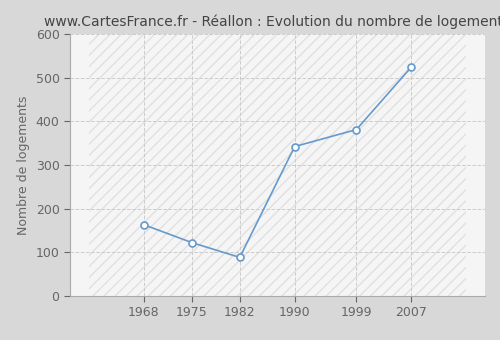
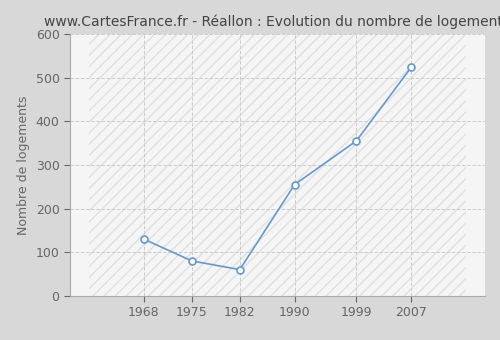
1968: 163 -> 130
1975: 122 -> 80
1982: 88 -> 60
1990: 342 -> 255
1999: 381 -> 355
